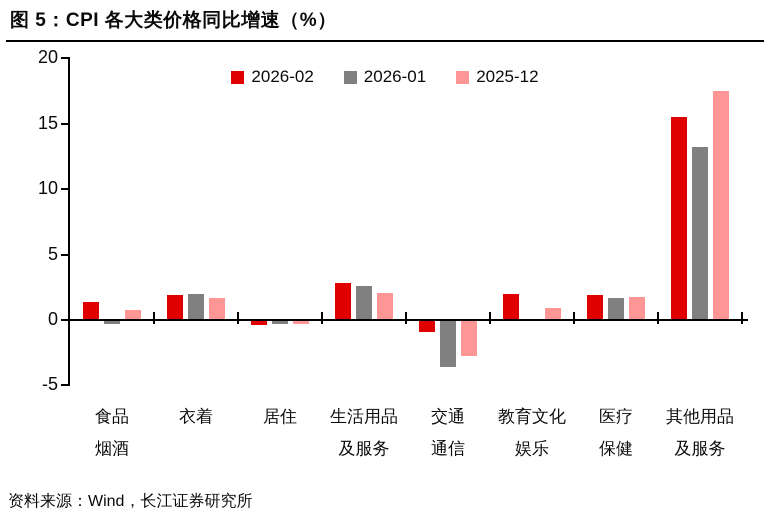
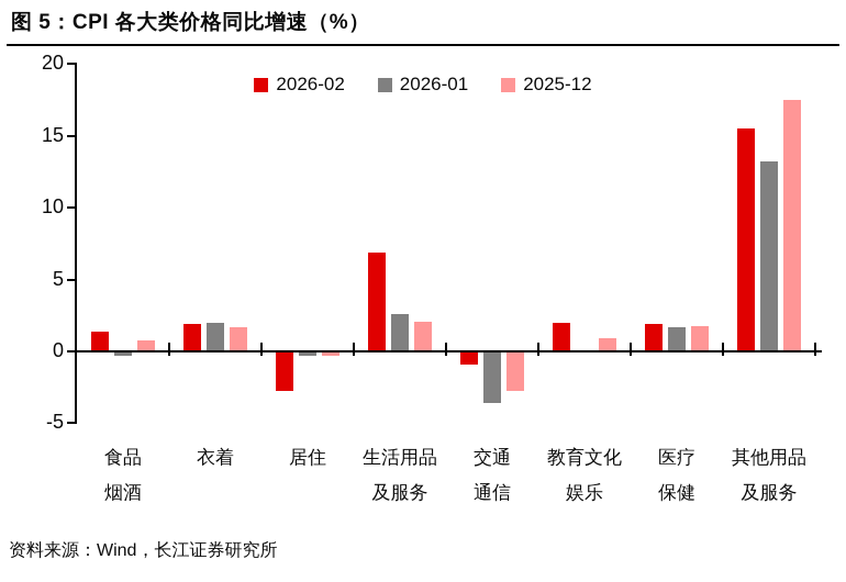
2026-02/居住: -0.3 -> -2.7
2026-02/生活用品及服务: 2.8 -> 6.9
